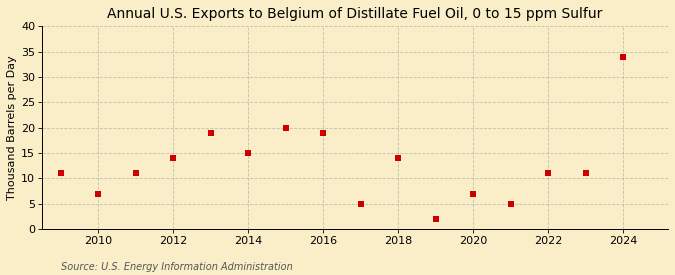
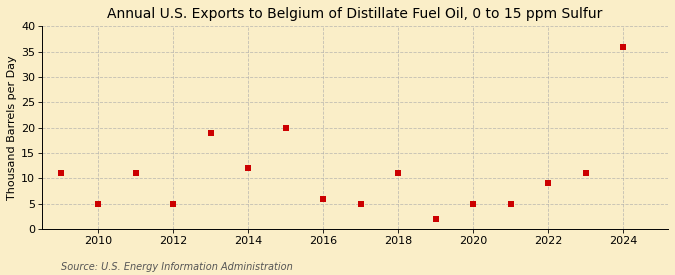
2010: 7 -> 5
2012: 14 -> 5
2014: 15 -> 12
2016: 19 -> 6
2018: 14 -> 11
2020: 7 -> 5
2022: 11 -> 9
2024: 34 -> 36
